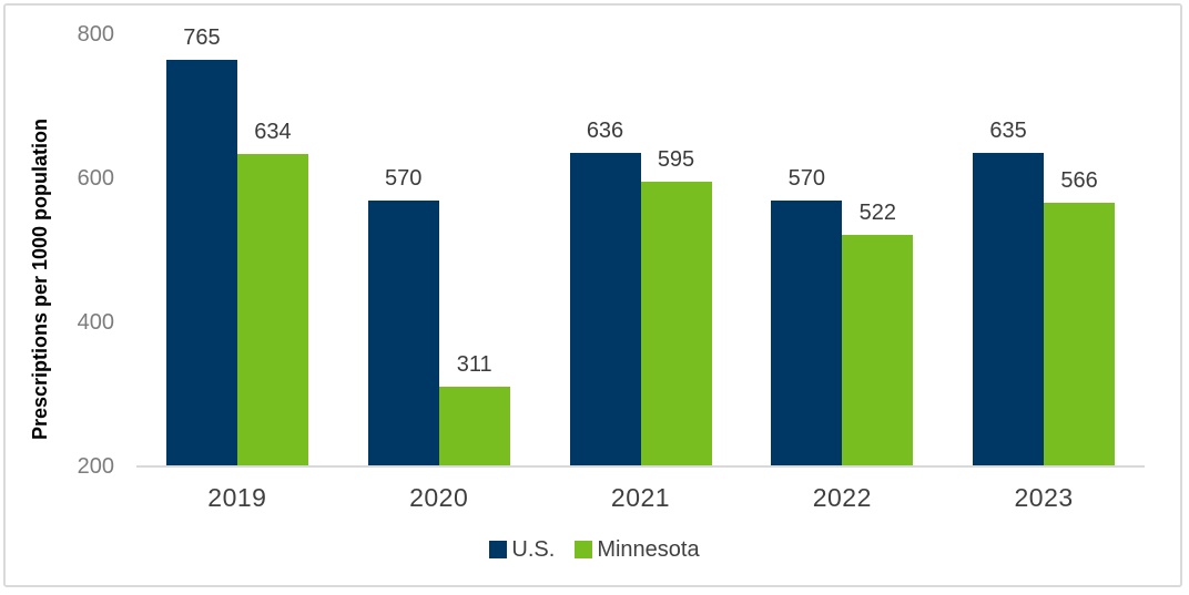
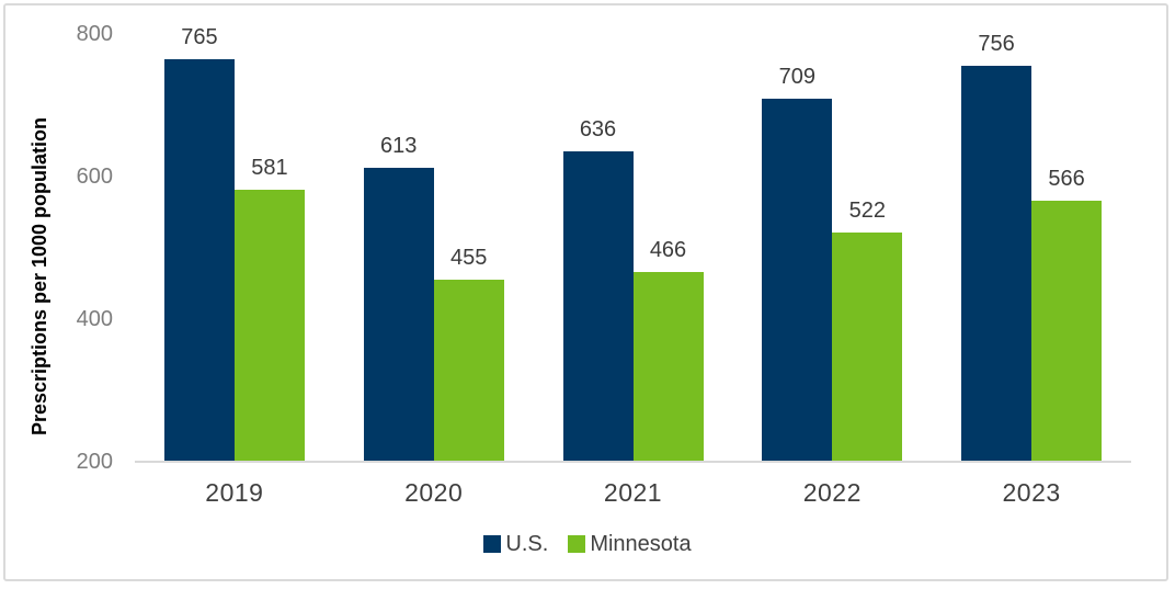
Minnesota/2019: 634 -> 581
U.S./2020: 570 -> 613
Minnesota/2020: 311 -> 455
Minnesota/2021: 595 -> 466
U.S./2022: 570 -> 709
U.S./2023: 635 -> 756
